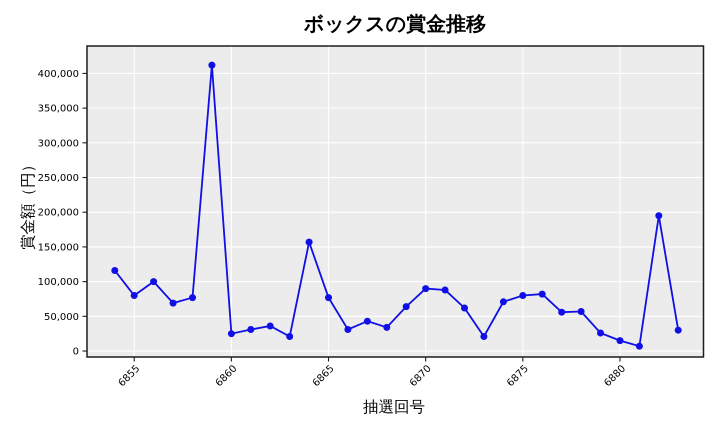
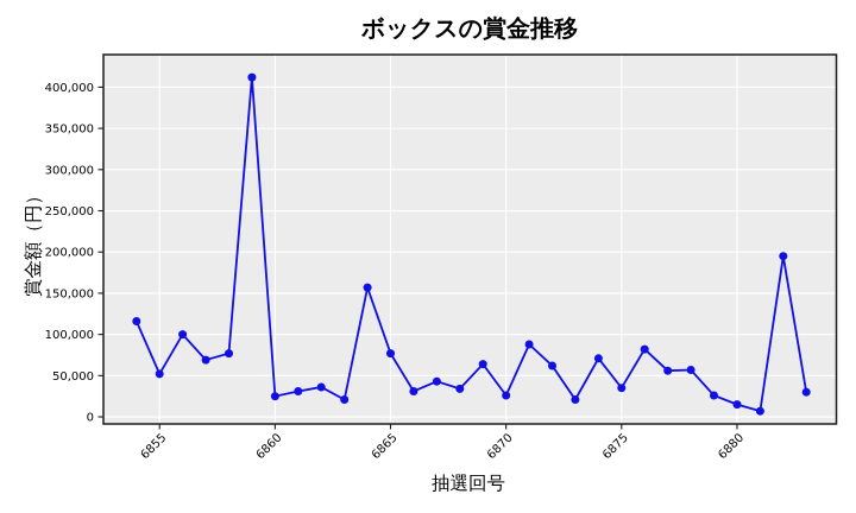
6855: 80000 -> 50000
6870: 90000 -> 30000
6875: 80000 -> 40000
